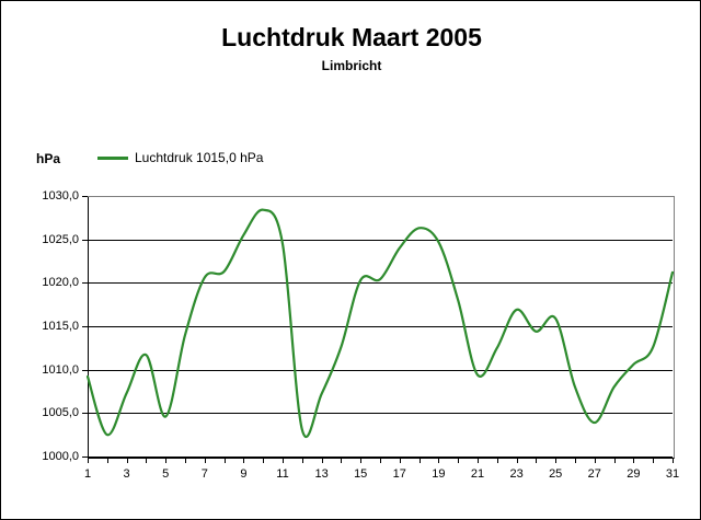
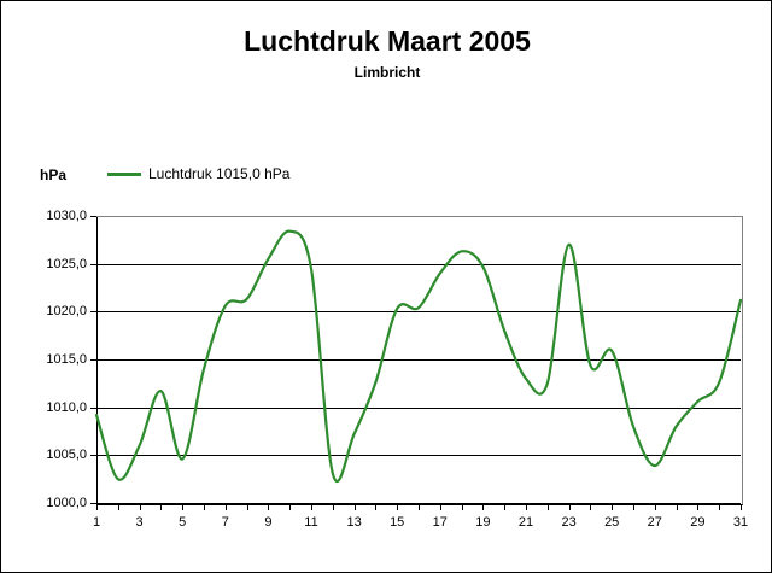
3: 1007 -> 1006
21: 1009 -> 1013
23: 1017 -> 1027
